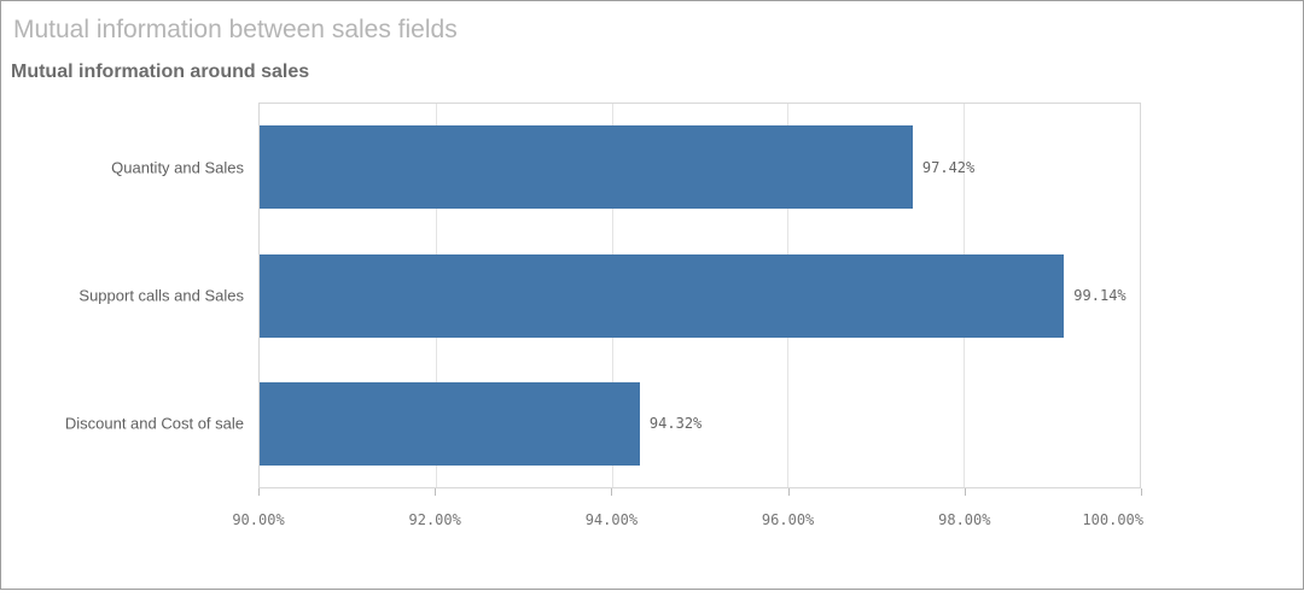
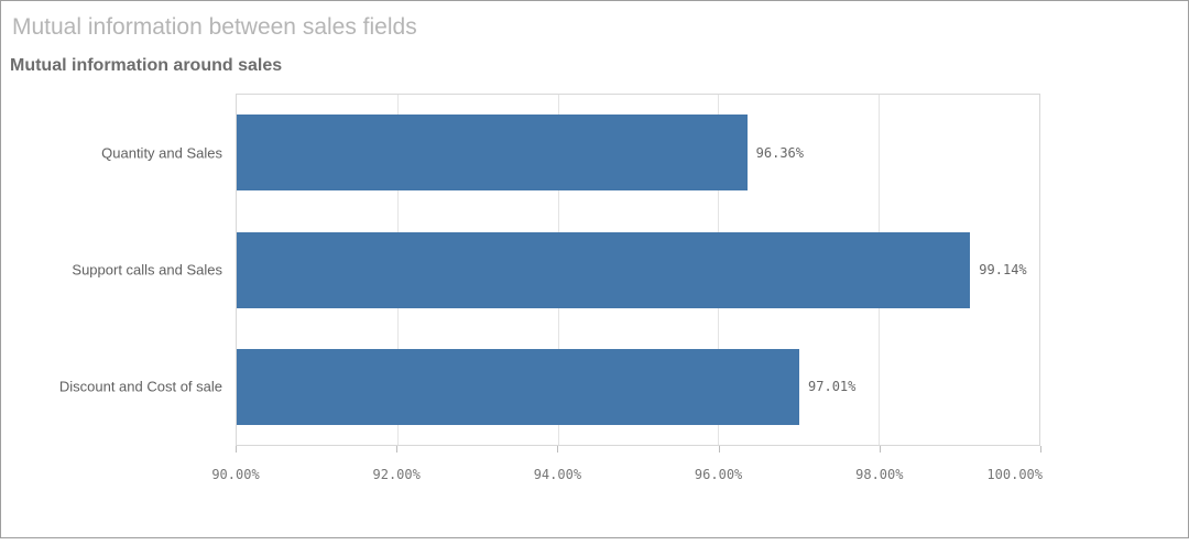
Quantity and Sales: 97.42% -> 96.36%
Discount and Cost of sale: 94.32% -> 97.01%
